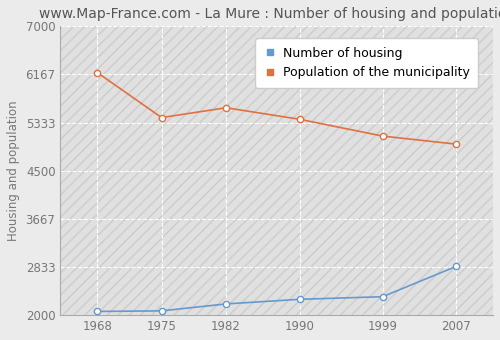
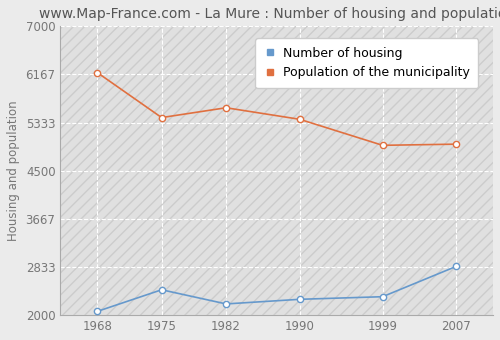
Number of housing/1975: 2080 -> 2440
Population of the municipality/1999: 5100 -> 4940
